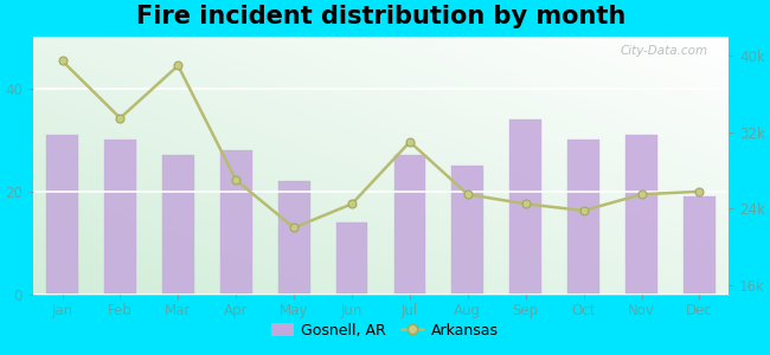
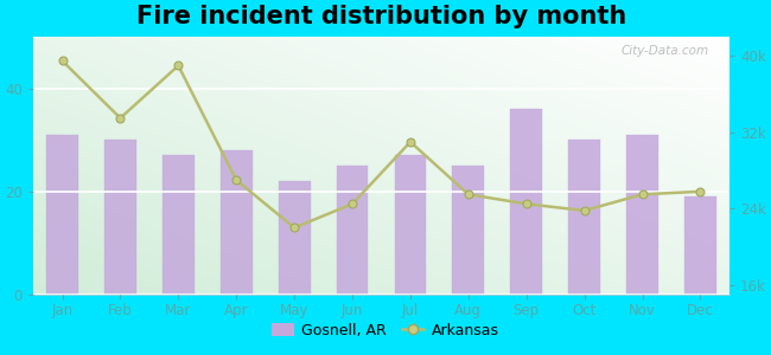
Gosnell, AR/Jun: 14 -> 25
Gosnell, AR/Sep: 34 -> 36
